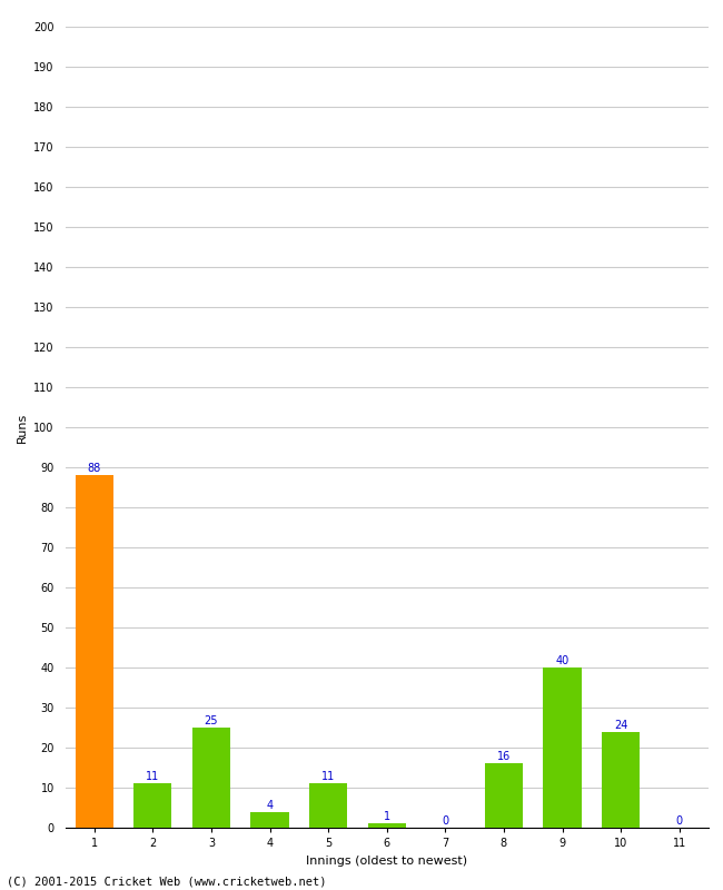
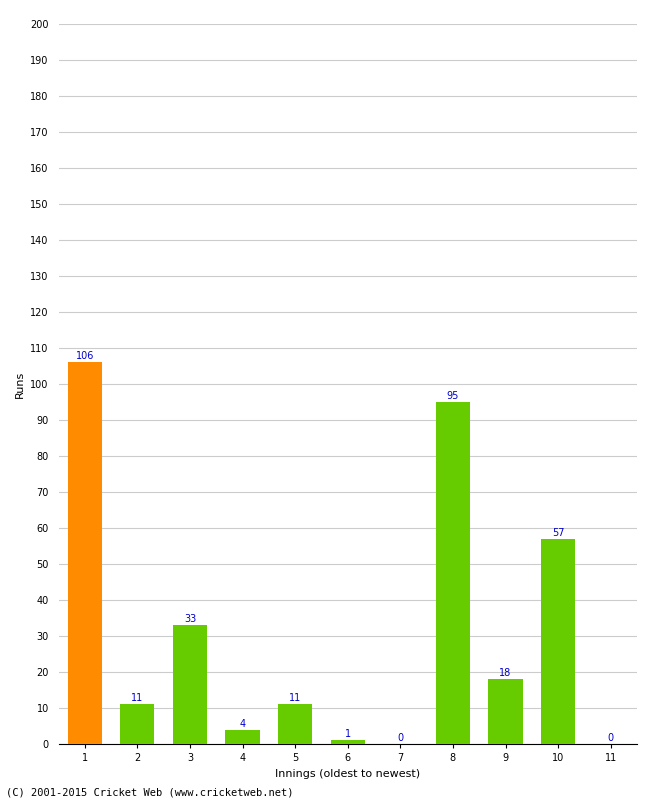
1: 88 -> 106
3: 25 -> 33
8: 16 -> 95
9: 40 -> 18
10: 24 -> 57
